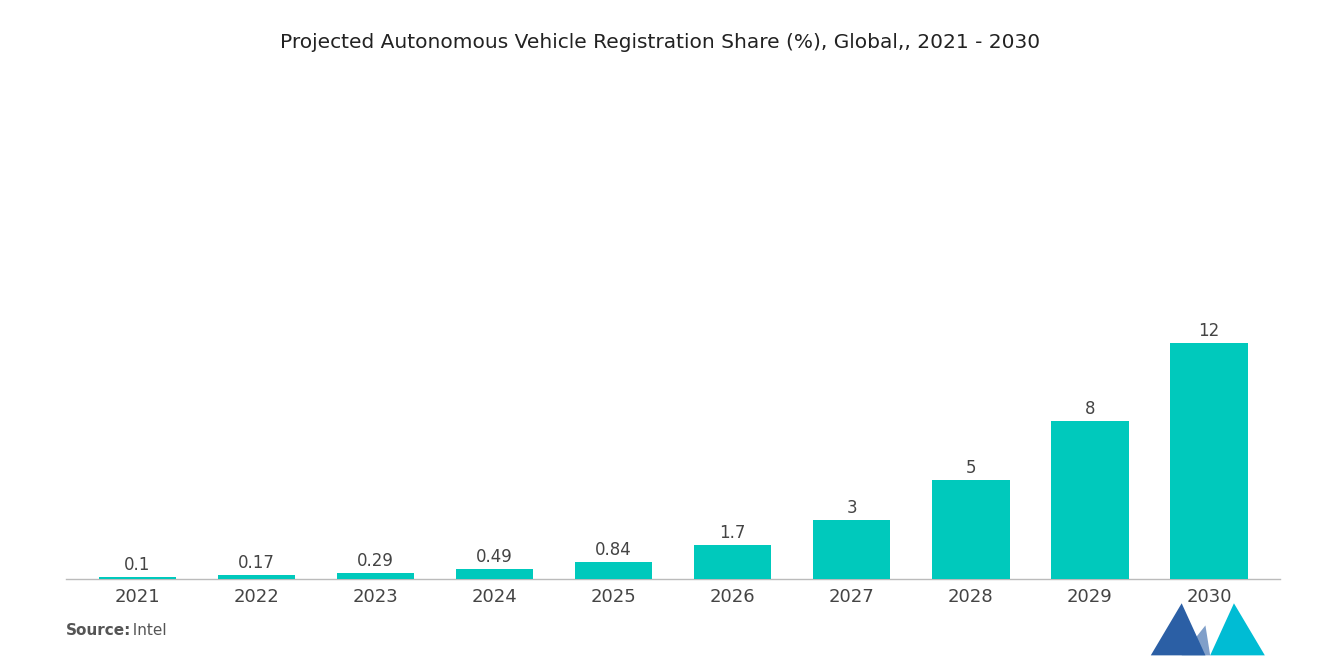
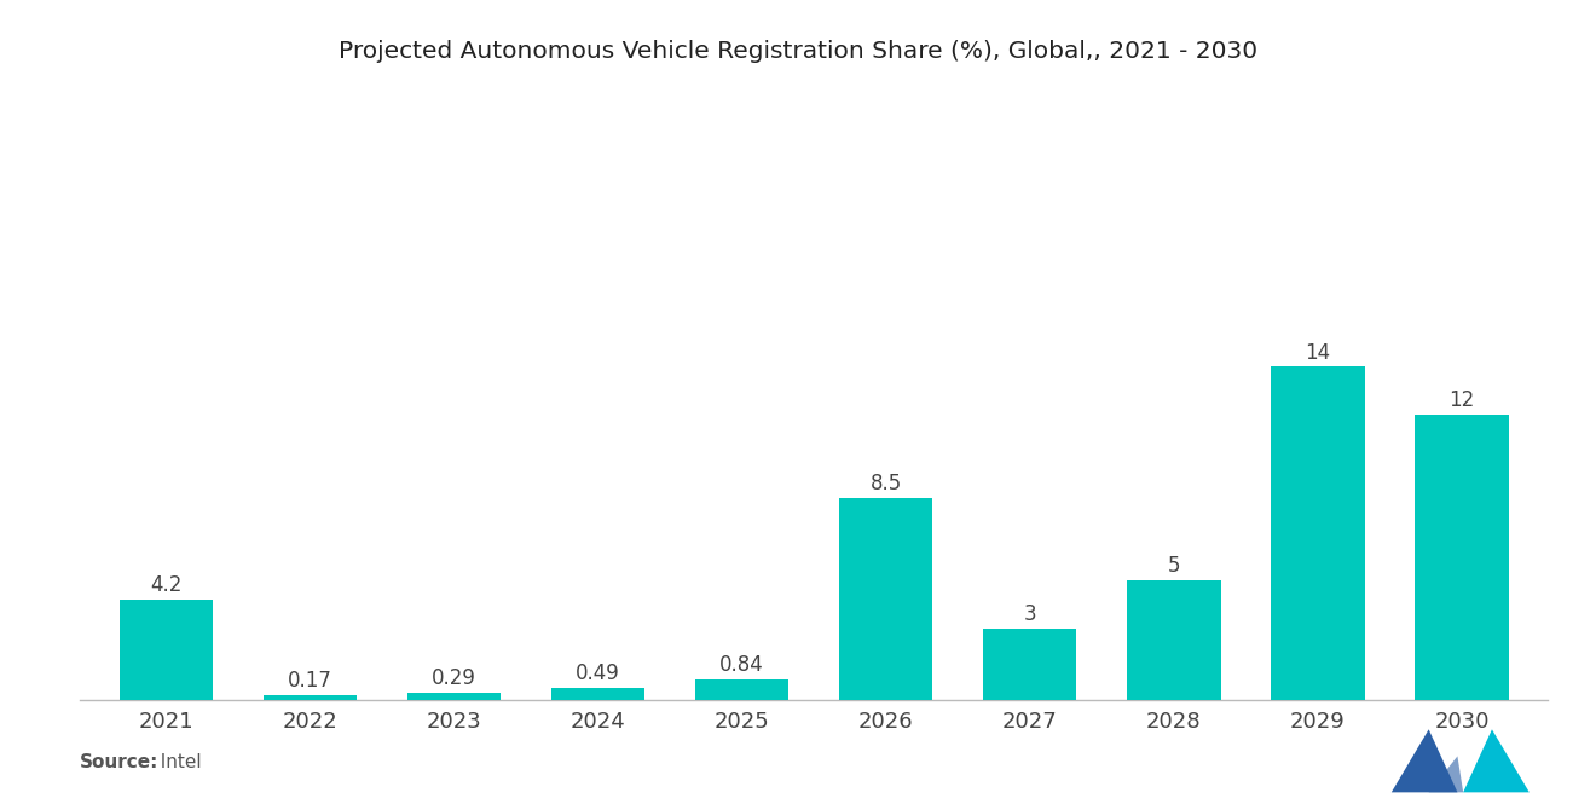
2021: 0.1 -> 4.2
2026: 1.7 -> 8.5
2029: 8 -> 14
